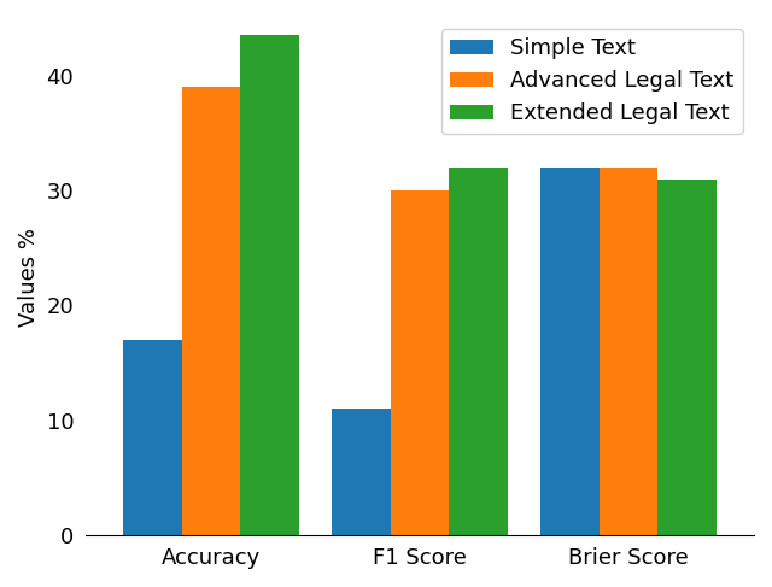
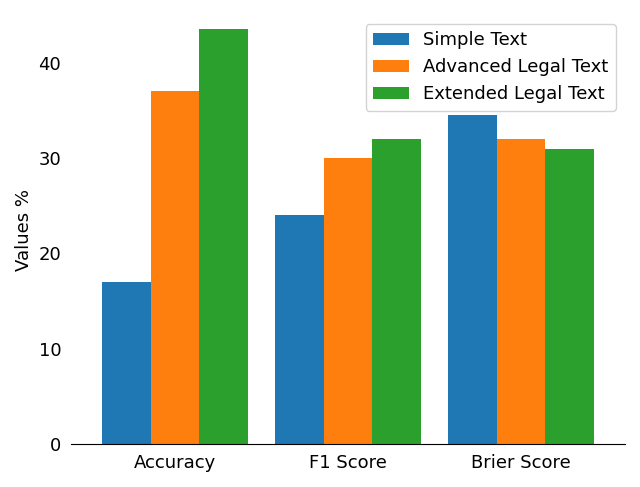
Advanced Legal Text/Accuracy: 39 -> 37
Simple Text/F1 Score: 11.0 -> 24.0
Simple Text/Brier Score: 32.0 -> 34.5
